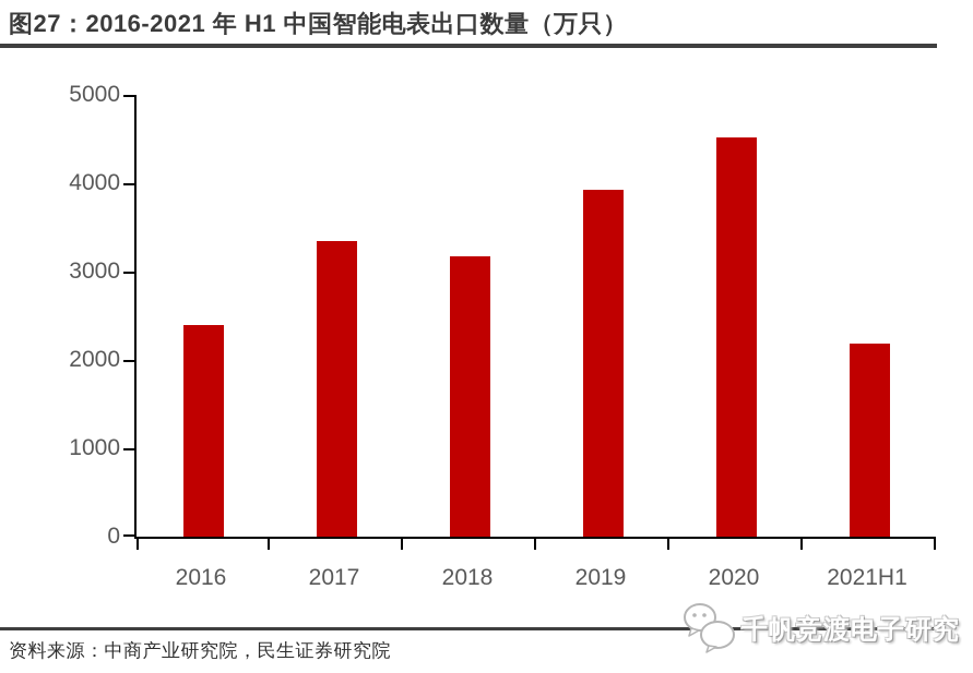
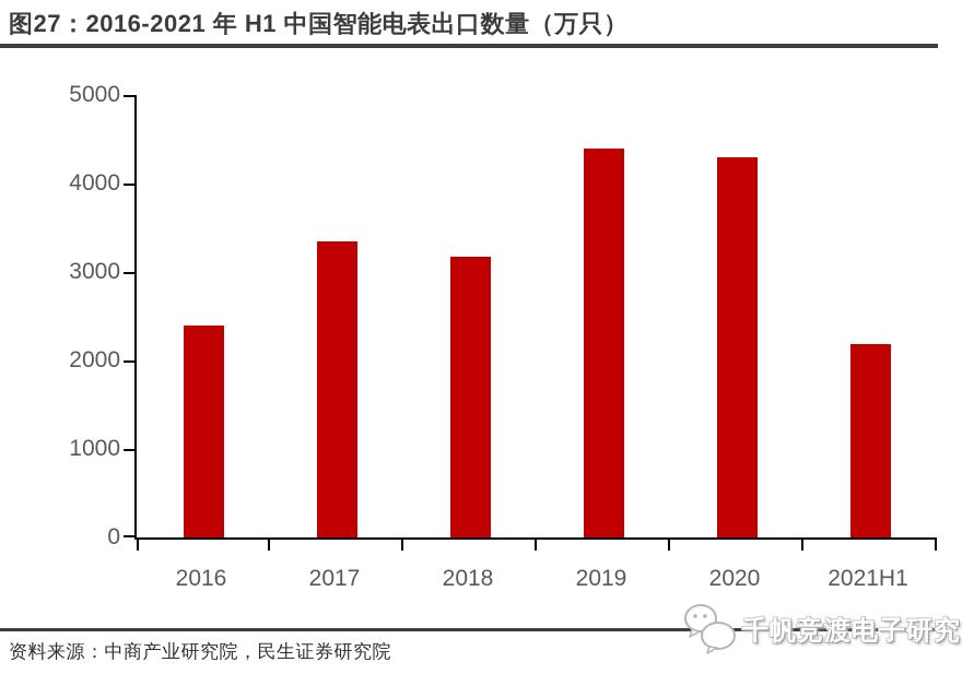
2019: 3900 -> 4400
2020: 4500 -> 4300
